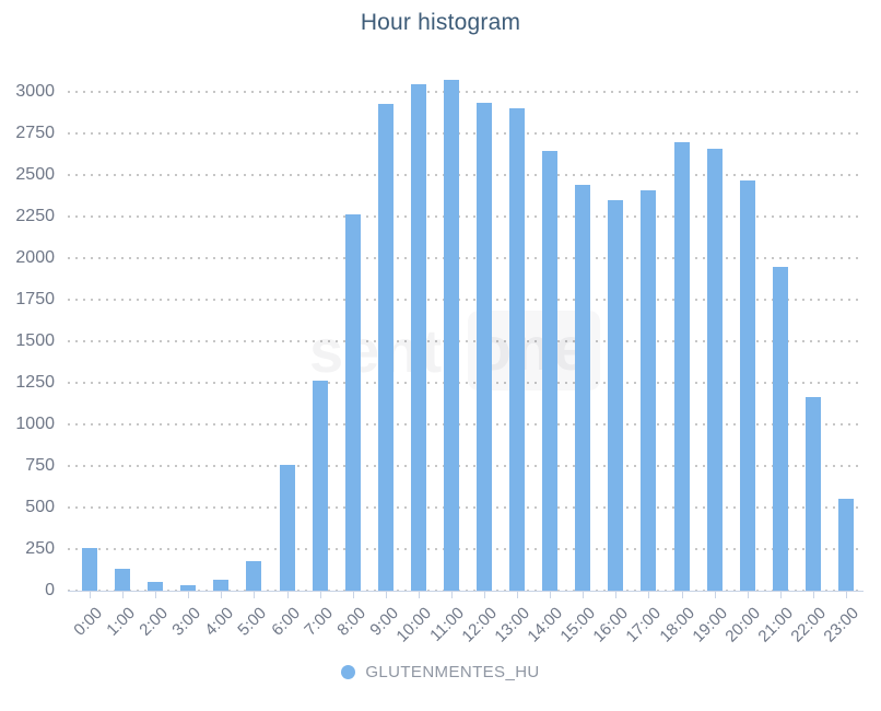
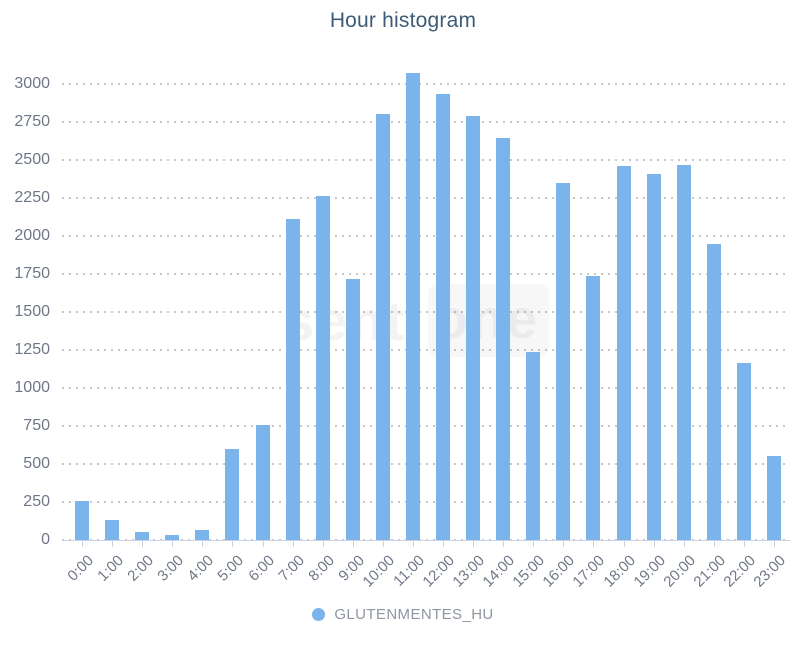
5:00: 180 -> 600
7:00: 1260 -> 2110
9:00: 2930 -> 1720
10:00: 3040 -> 2800
13:00: 2900 -> 2790
15:00: 2440 -> 1240
17:00: 2400 -> 1740
18:00: 2700 -> 2460
19:00: 2660 -> 2410
